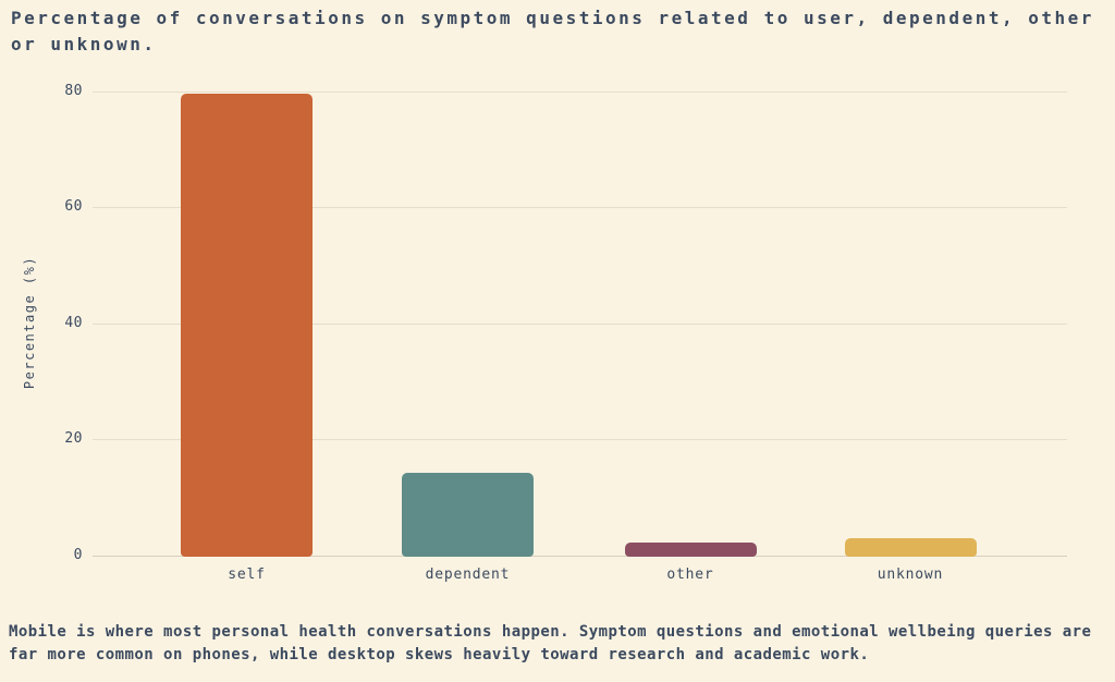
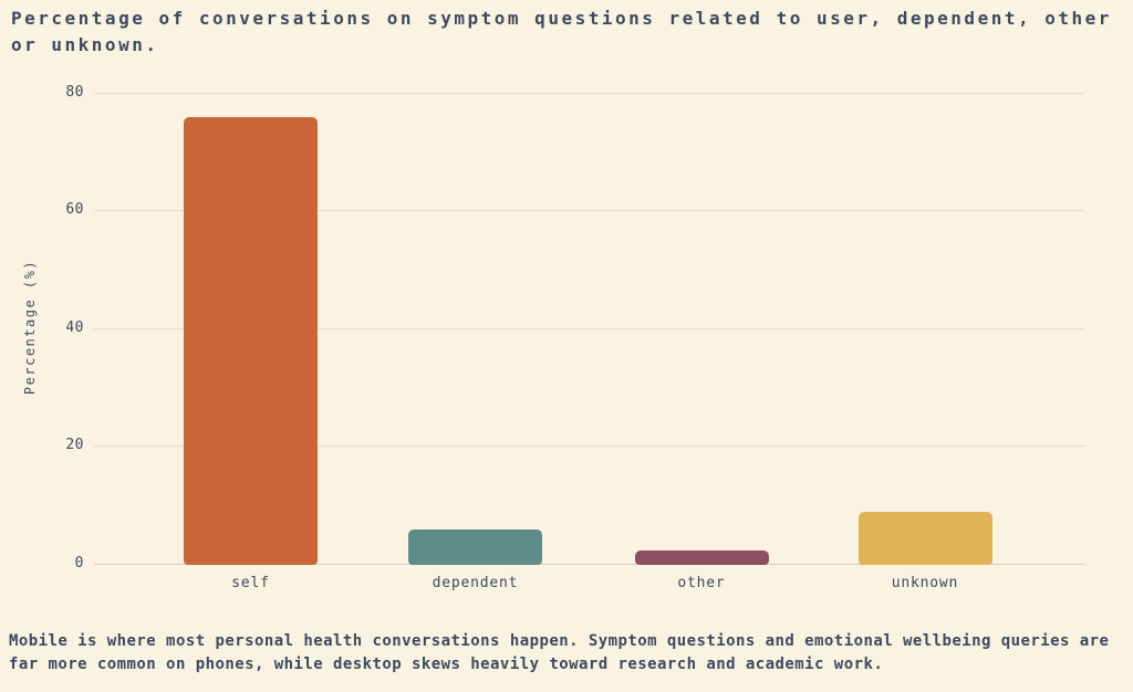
self: 80 -> 76
dependent: 14 -> 6
unknown: 3 -> 9
